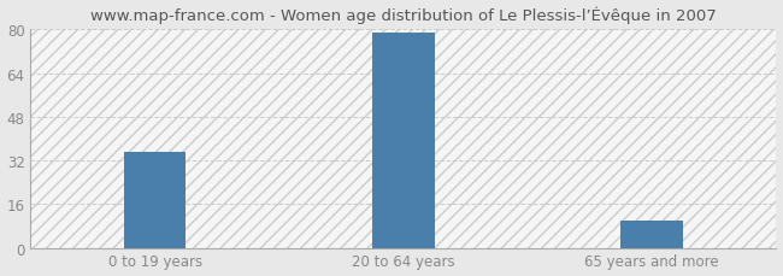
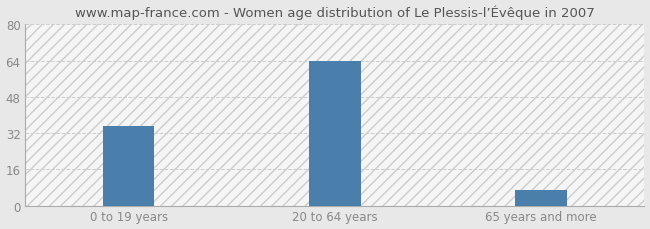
20 to 64 years: 79 -> 64
65 years and more: 10 -> 7
